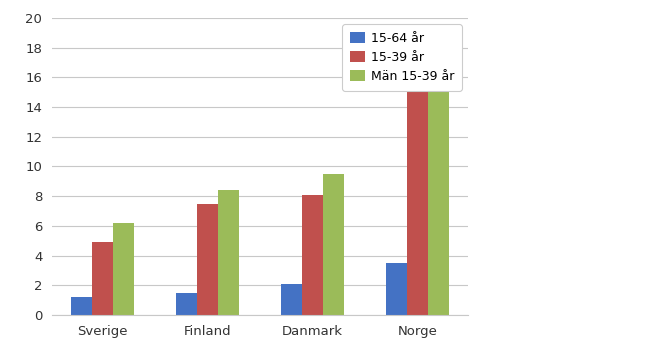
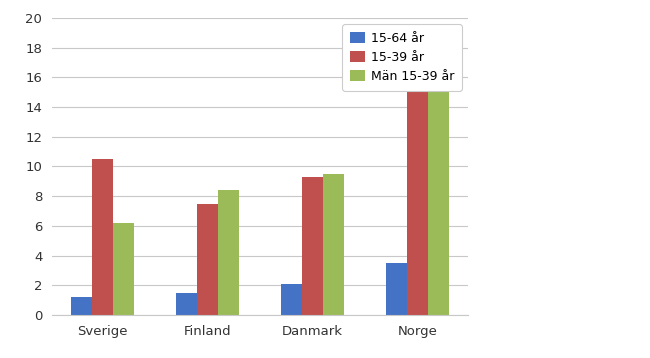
15-39 år/Sverige: 4.9 -> 10.5
15-39 år/Danmark: 8.1 -> 9.3
